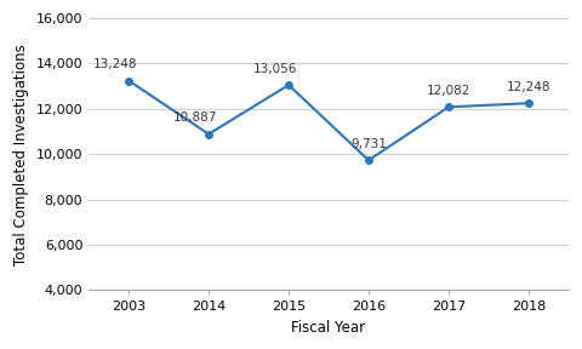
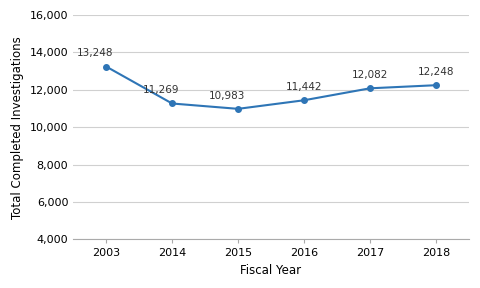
2014: 10,887 -> 11,269
2015: 13,056 -> 10,983
2016: 9,731 -> 11,442
